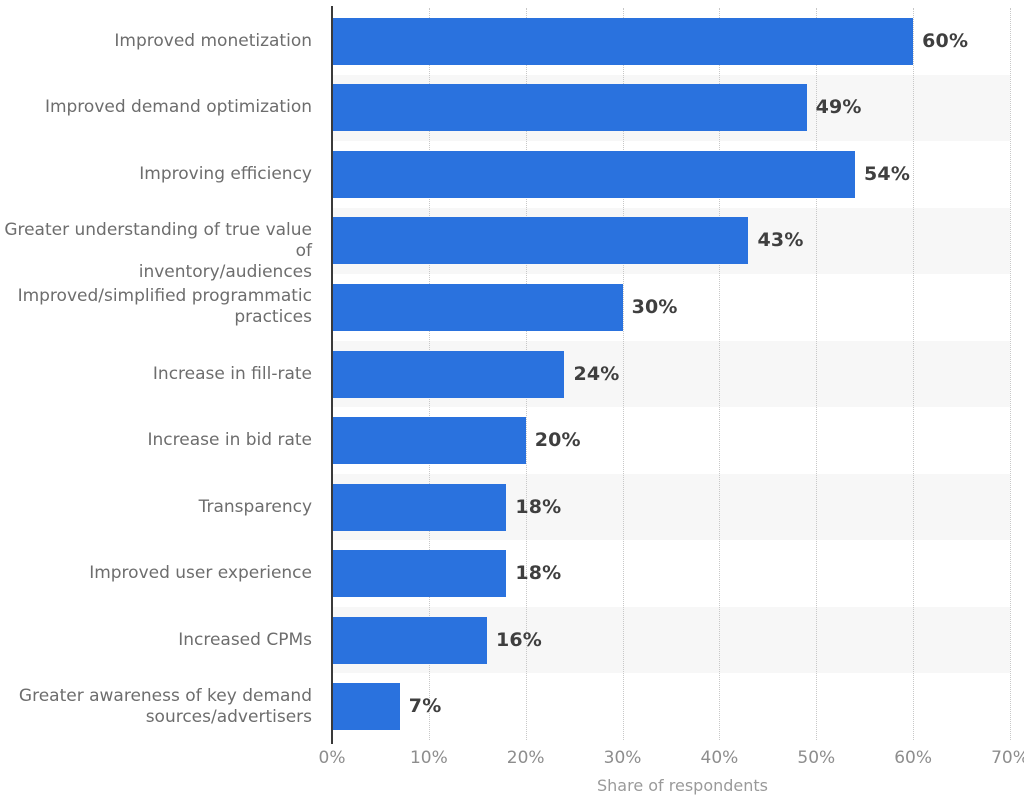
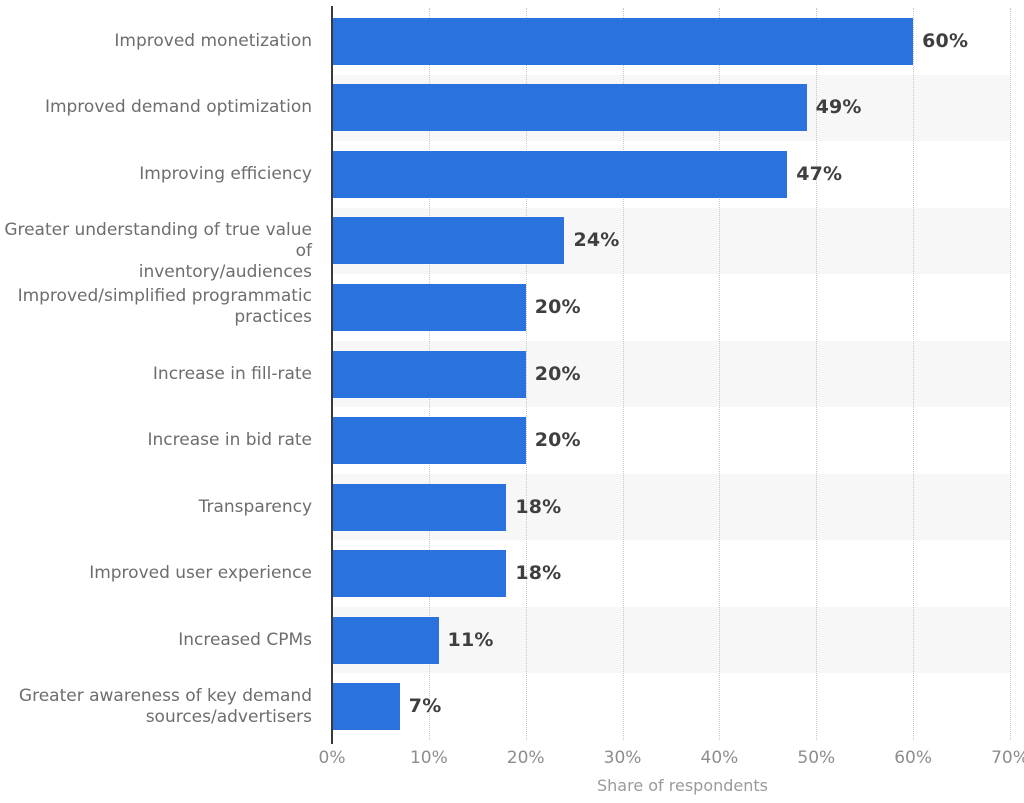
Improving efficiency: 54% -> 47%
Greater understanding of true value of inventory/audiences: 43% -> 24%
Improved/simplified programmatic practices: 30% -> 20%
Increase in fill-rate: 24% -> 20%
Increased CPMs: 16% -> 11%
